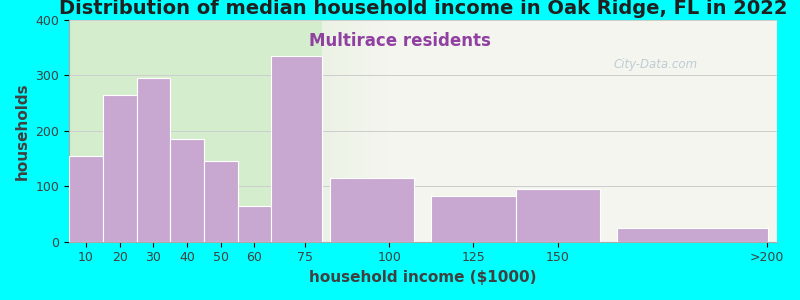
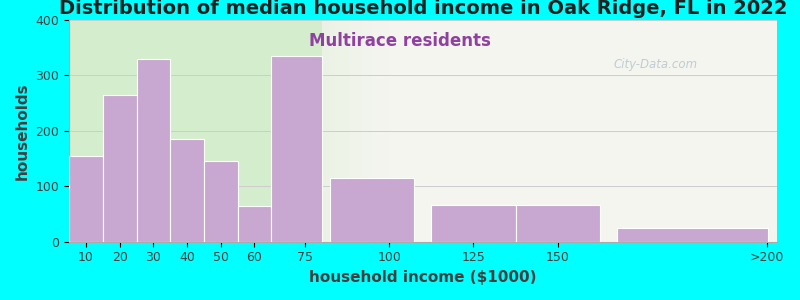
30: 296 -> 330
125: 82 -> 67
150: 96 -> 67
